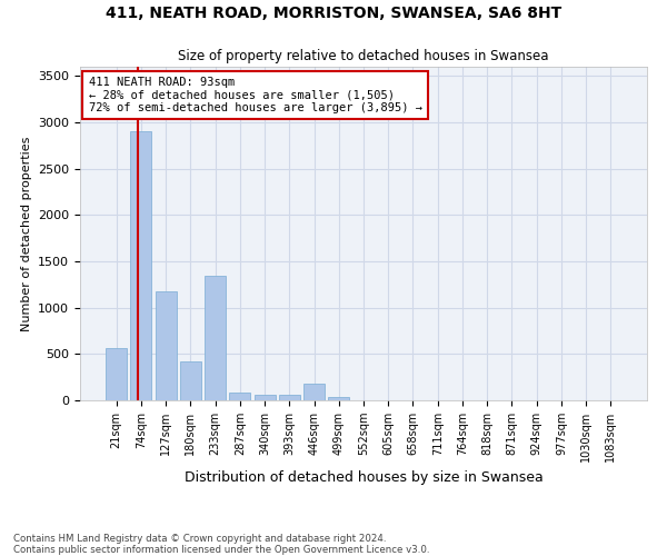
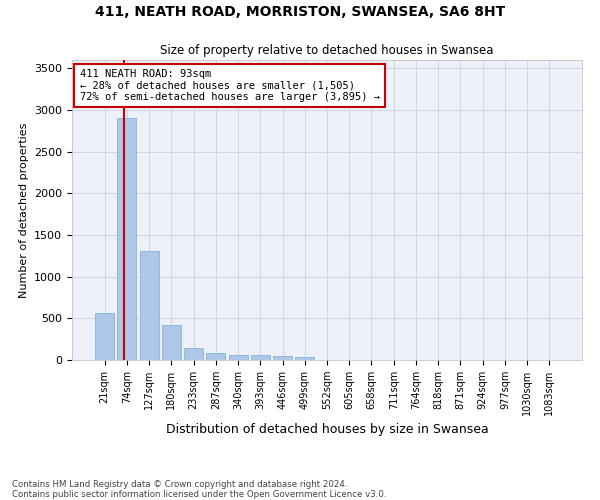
127sqm: 1180 -> 1310
233sqm: 1340 -> 150
446sqm: 180 -> 40
